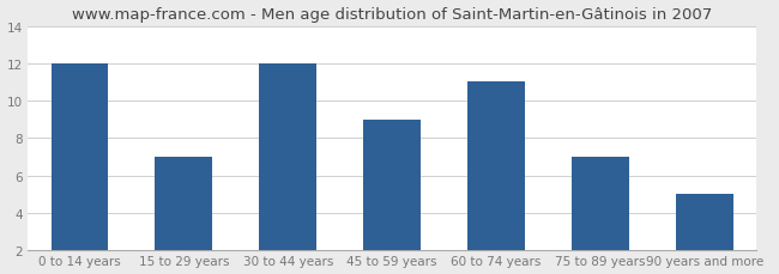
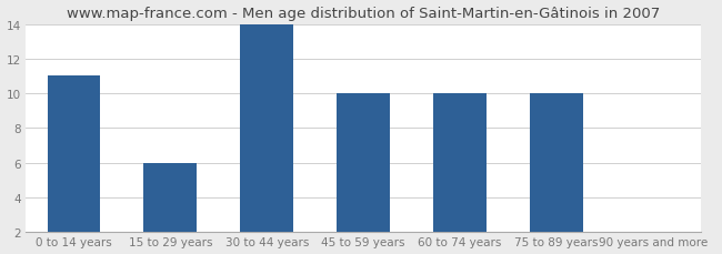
0 to 14 years: 12 -> 11
15 to 29 years: 7 -> 6
30 to 44 years: 12 -> 14
45 to 59 years: 9 -> 10
60 to 74 years: 11 -> 10
75 to 89 years: 7 -> 10
90 years and more: 5 -> 2
